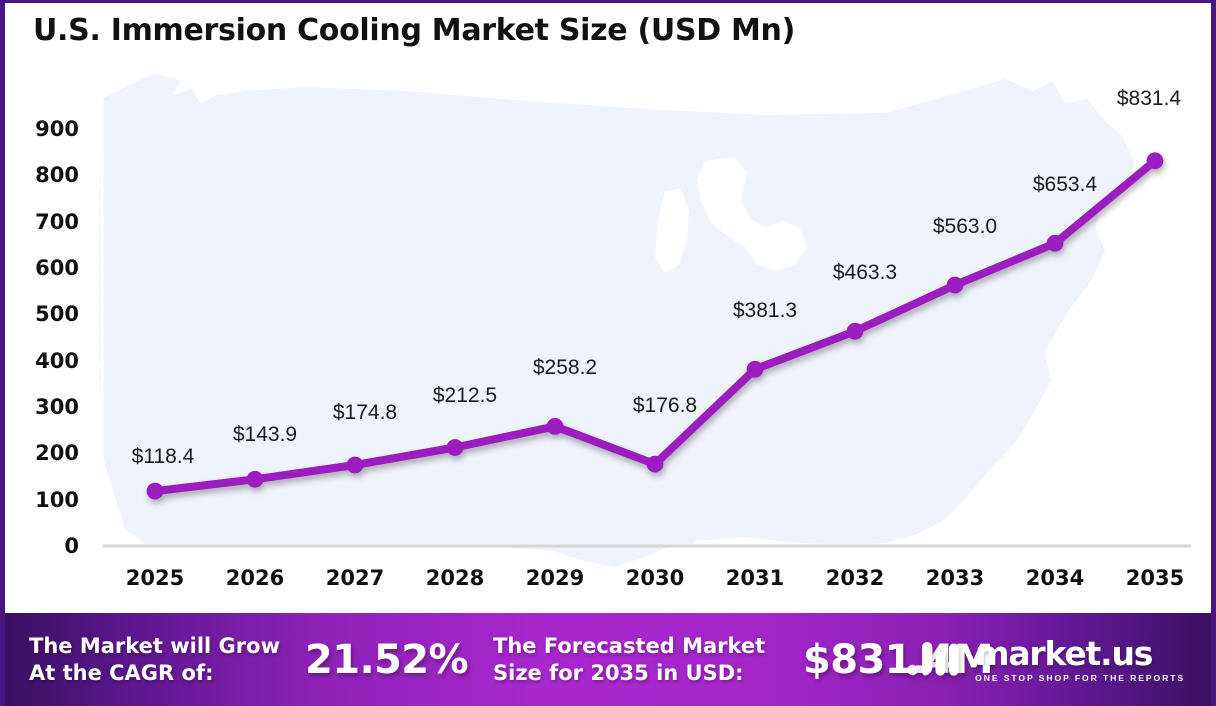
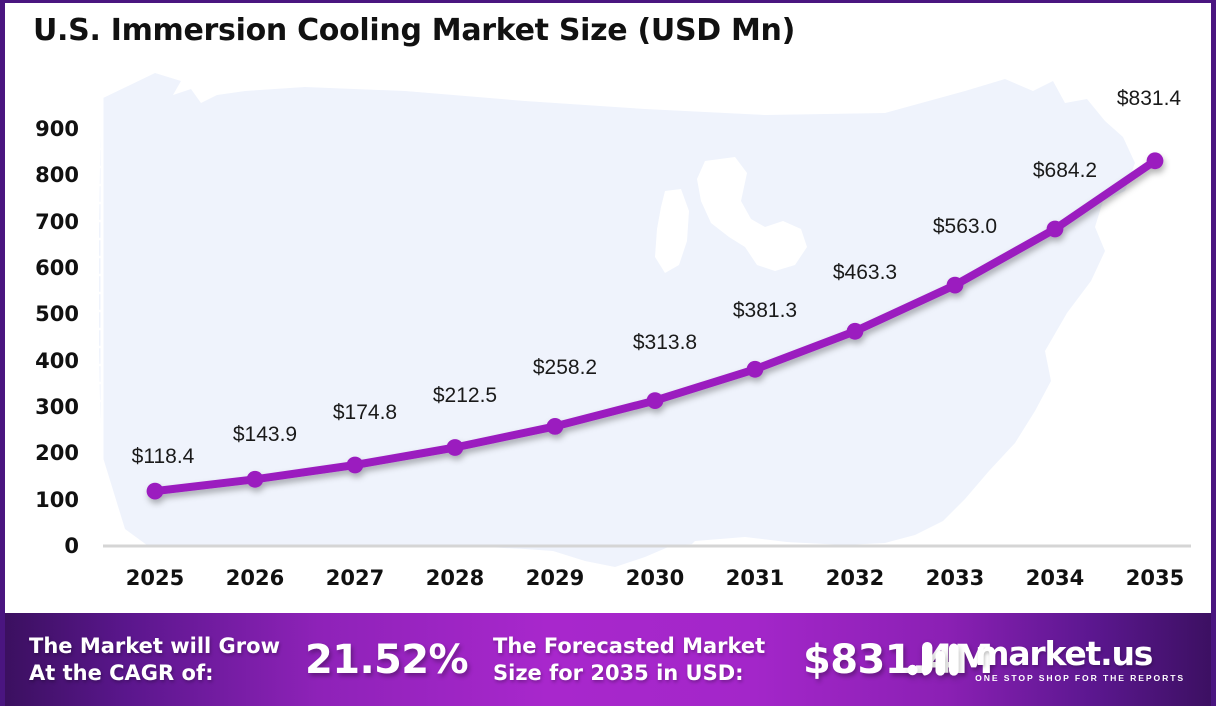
2030: $176.8 -> $313.8
2034: $653.4 -> $684.2
